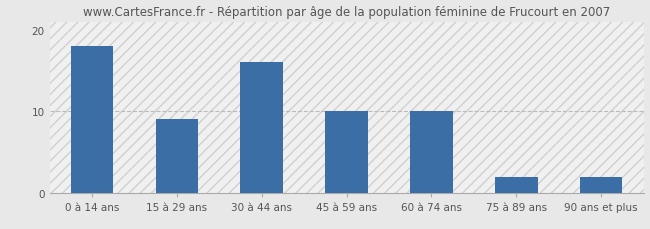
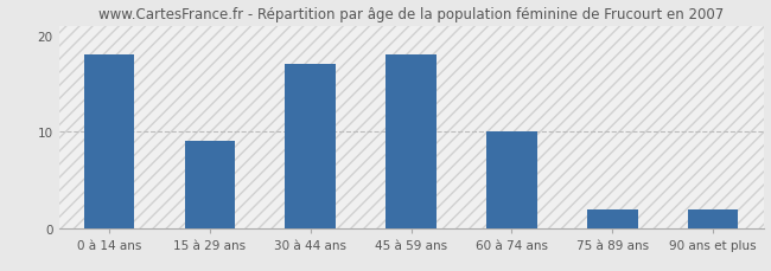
30 à 44 ans: 16 -> 17
45 à 59 ans: 10 -> 18
